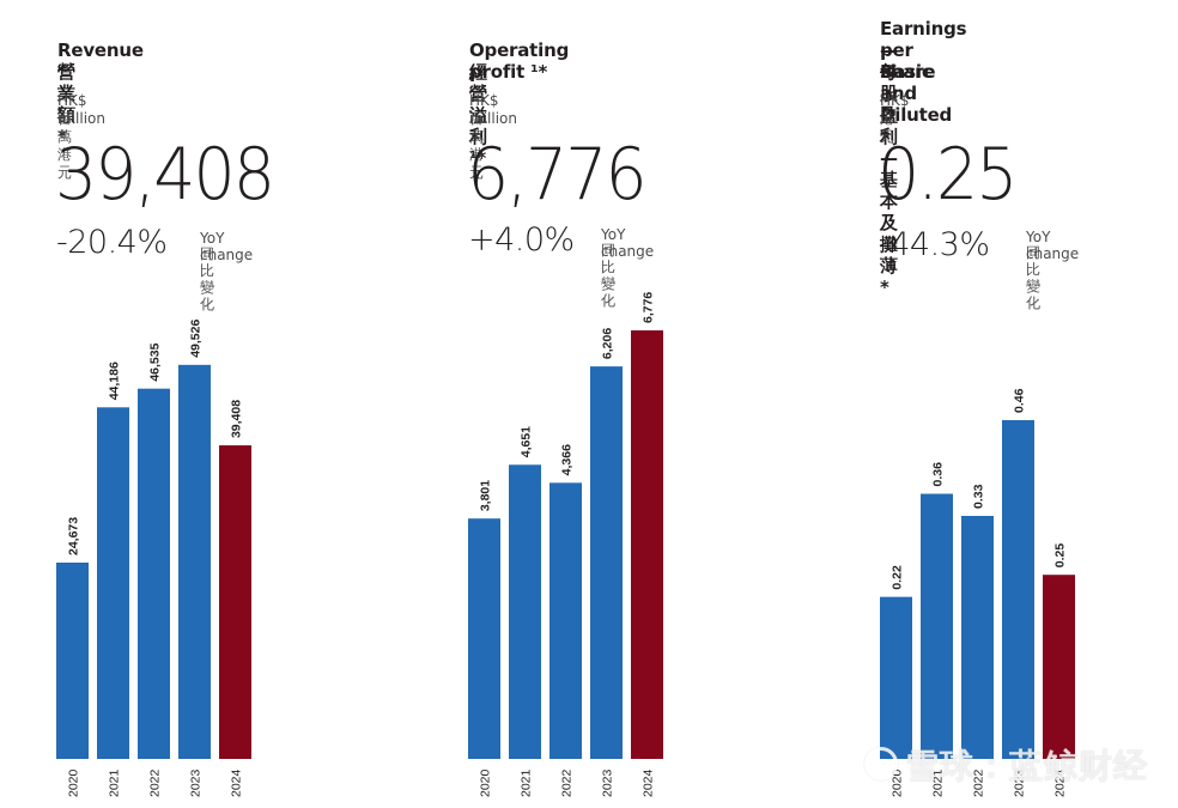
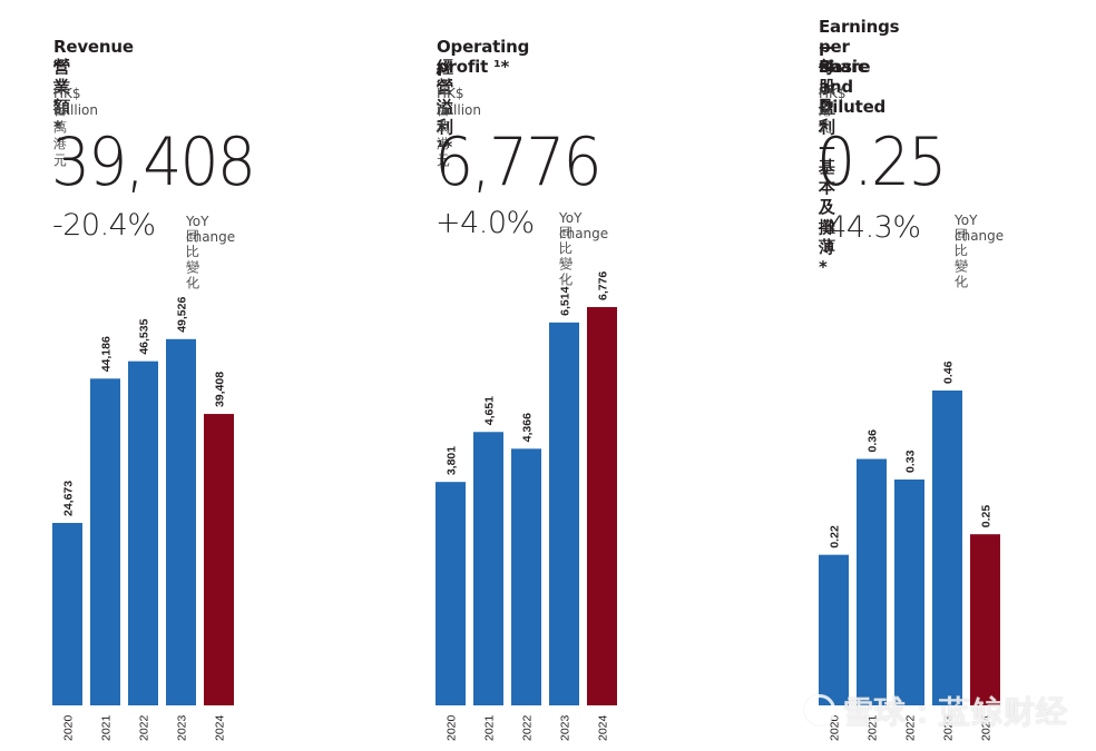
Operating profit ¹* 經營溢利 ¹*/2023: 6,206 -> 6,514
